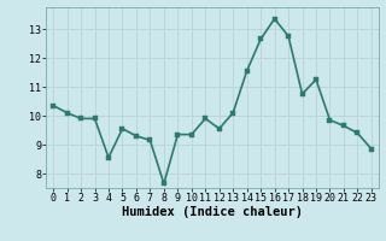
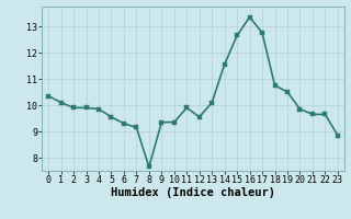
4: 8.55 -> 9.85
19: 11.25 -> 10.50
22: 9.40 -> 9.65
